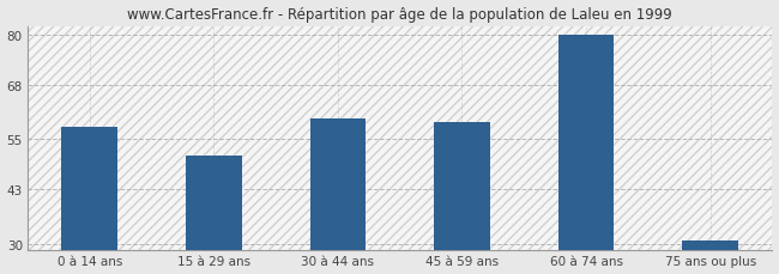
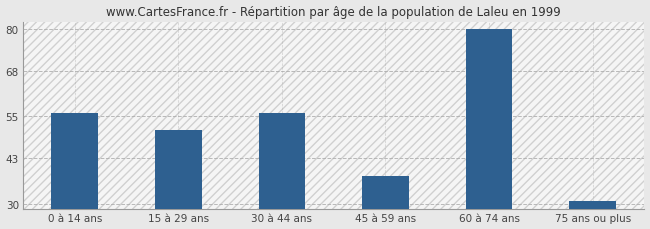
0 à 14 ans: 58 -> 56
30 à 44 ans: 60 -> 56
45 à 59 ans: 59 -> 38
